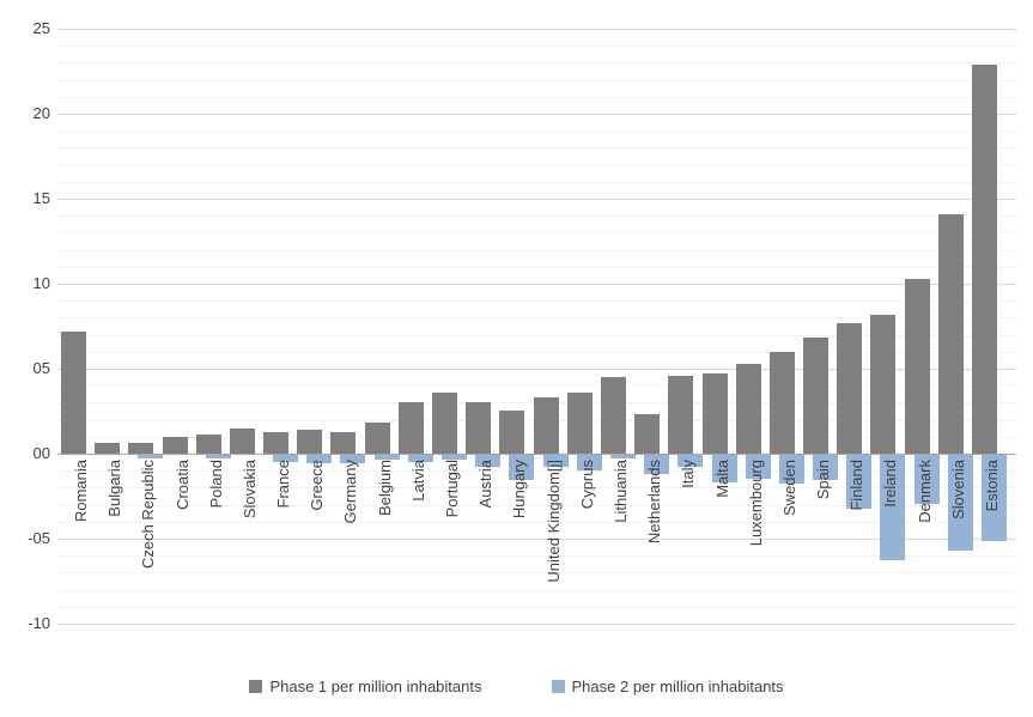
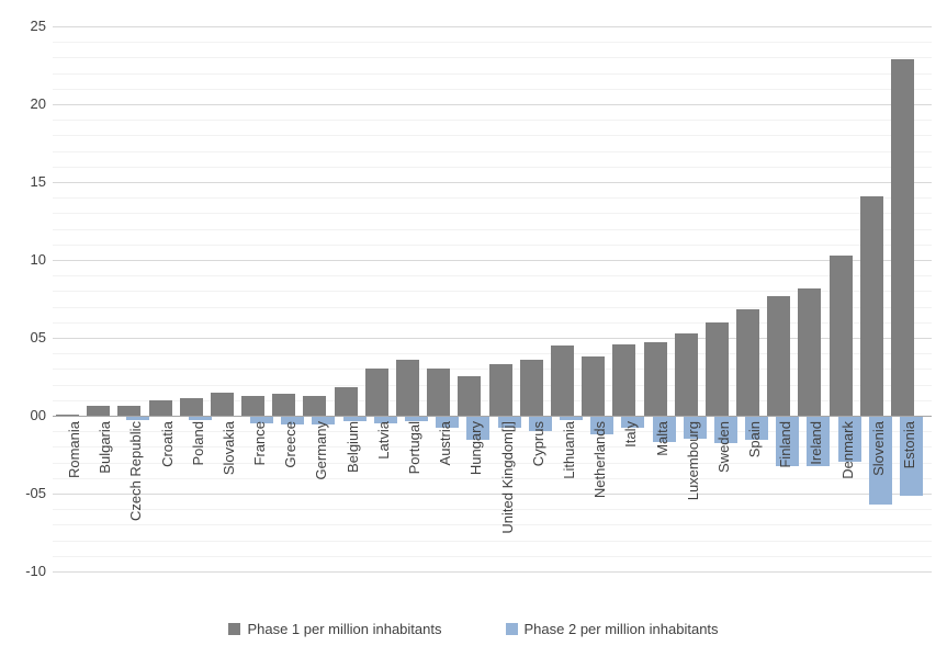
Phase 1 per million inhabitants/Romania: 7.2 -> 0.1
Phase 1 per million inhabitants/Netherlands: 2.3 -> 3.8
Phase 2 per million inhabitants/Ireland: -6.2 -> -3.2
